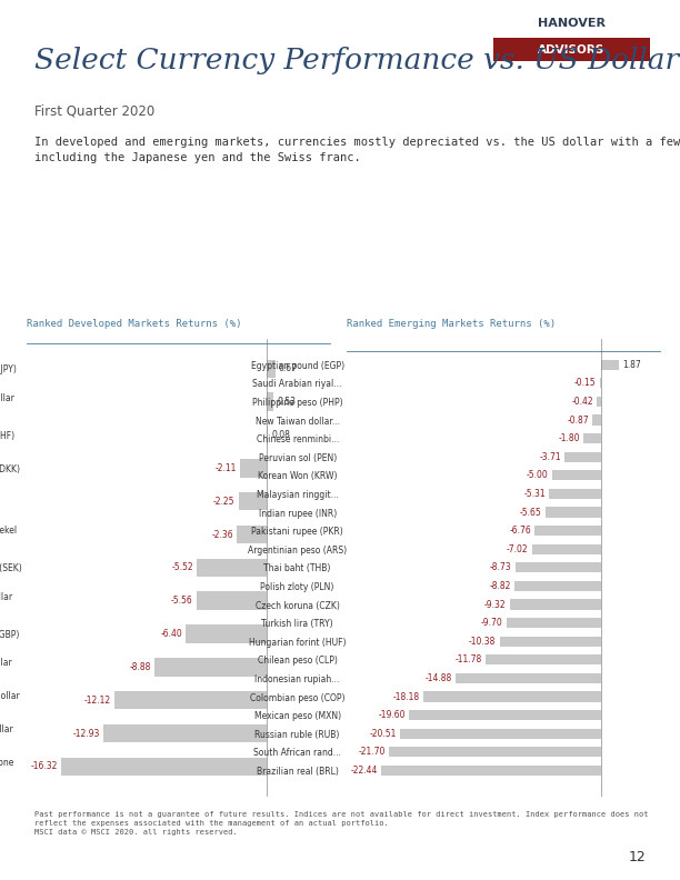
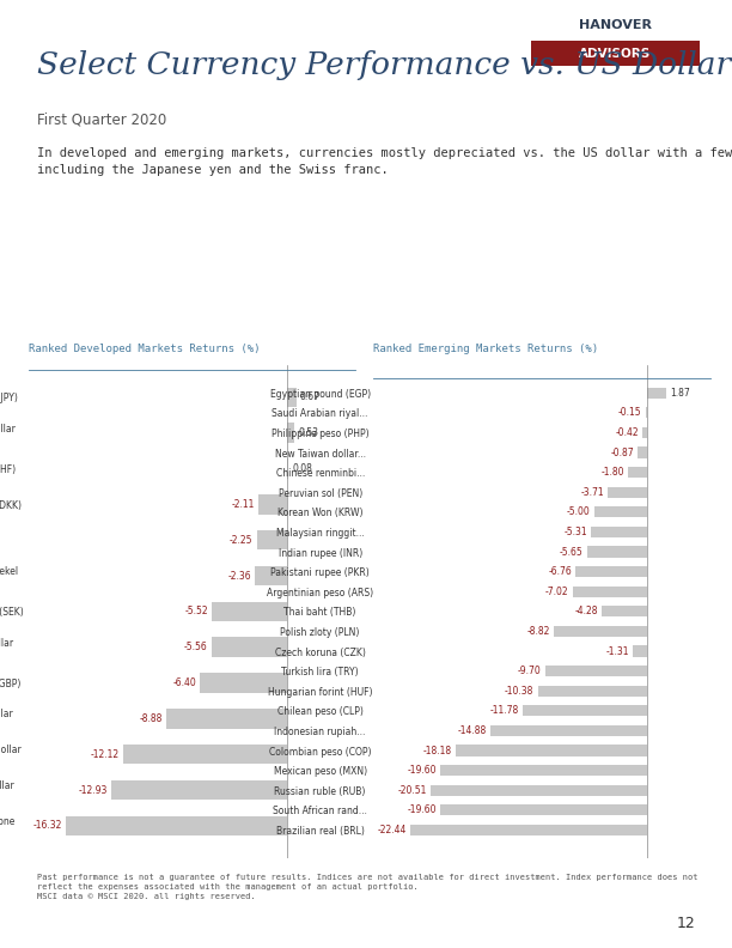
Ranked Emerging Markets Returns (%)/Thai baht (THB): -8.73 -> -4.28
Ranked Emerging Markets Returns (%)/Czech koruna (CZK): -9.32 -> -1.31
Ranked Emerging Markets Returns (%)/South African rand...: -21.70 -> -19.60
